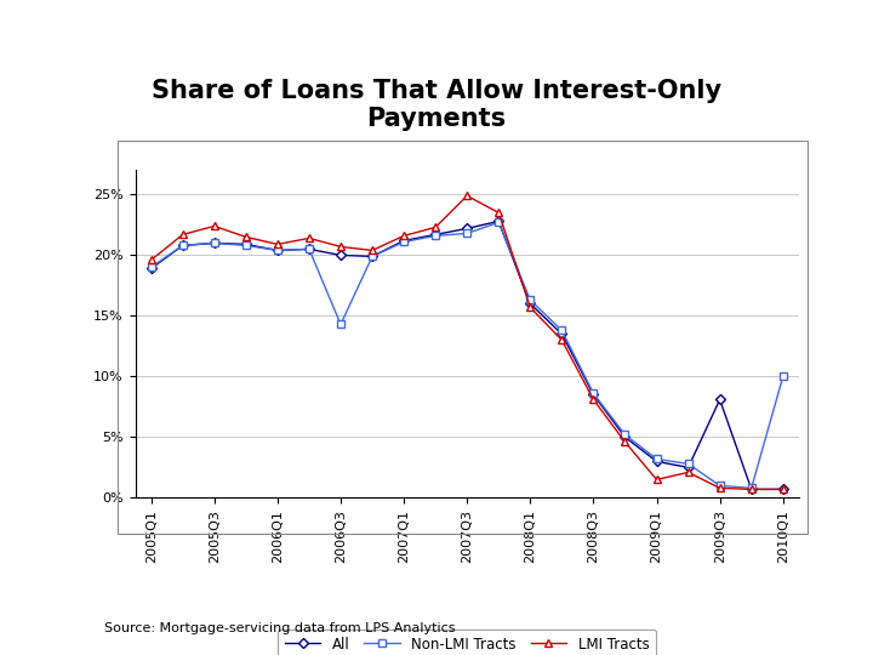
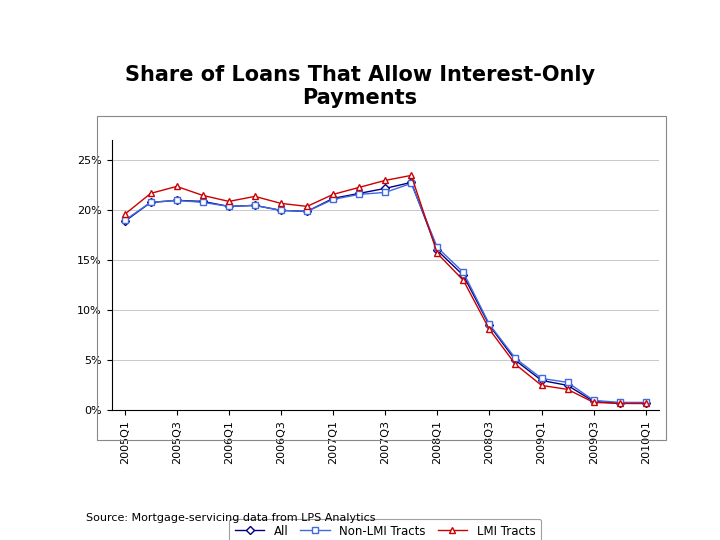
Non-LMI Tracts/2006Q3: 14.3% -> 20.0%
LMI Tracts/2007Q3: 24.9% -> 23.0%
LMI Tracts/2009Q1: 1.5% -> 2.5%
All/2009Q3: 8.1% -> 0.9%
Non-LMI Tracts/2010Q1: 10.0% -> 0.8%
